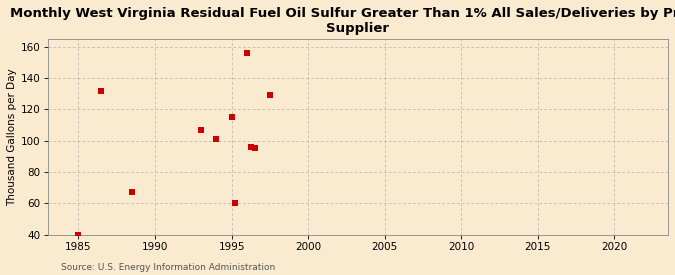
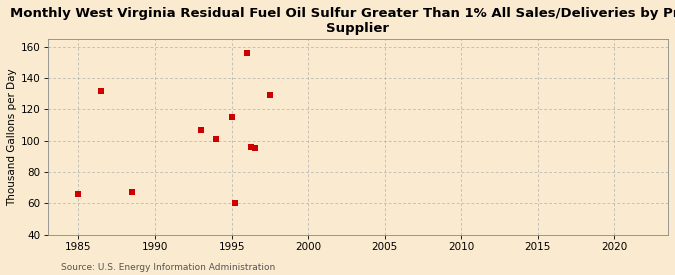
1985: 40 -> 66
